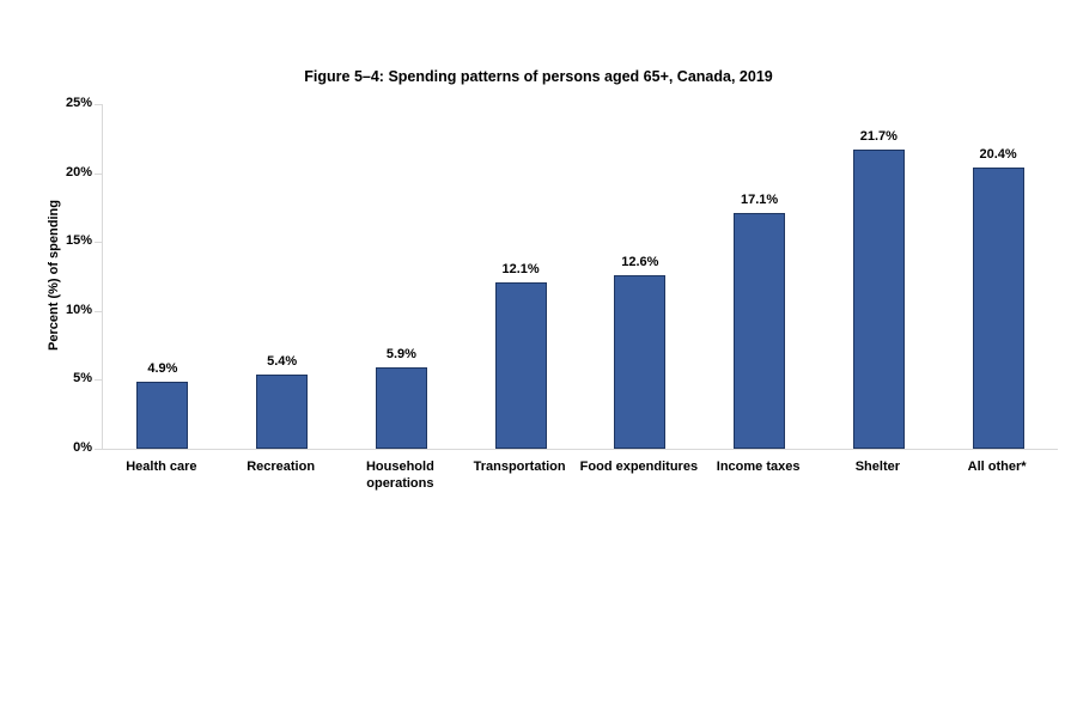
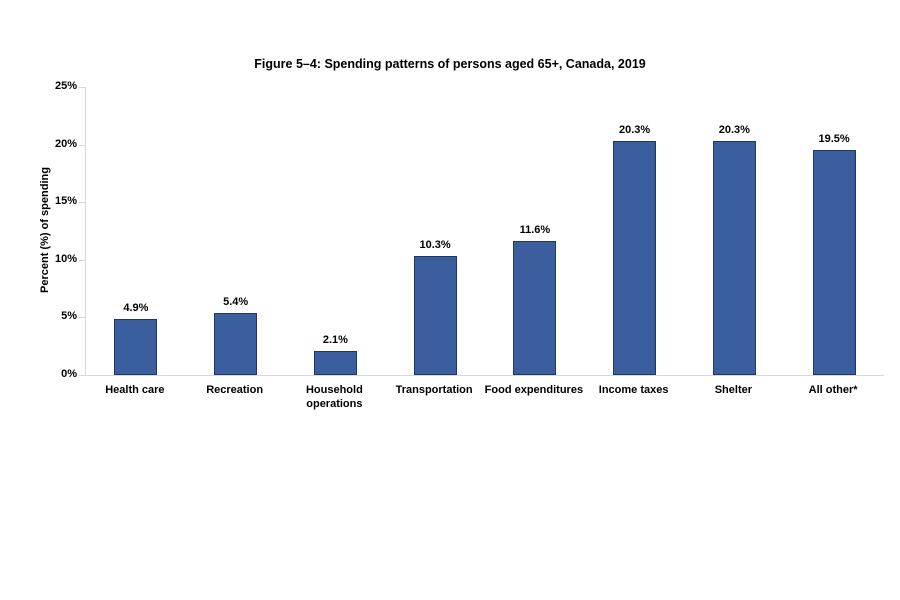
Household operations: 5.9% -> 2.1%
Transportation: 12.1% -> 10.3%
Food expenditures: 12.6% -> 11.6%
Income taxes: 17.1% -> 20.3%
Shelter: 21.7% -> 20.3%
All other*: 20.4% -> 19.5%
